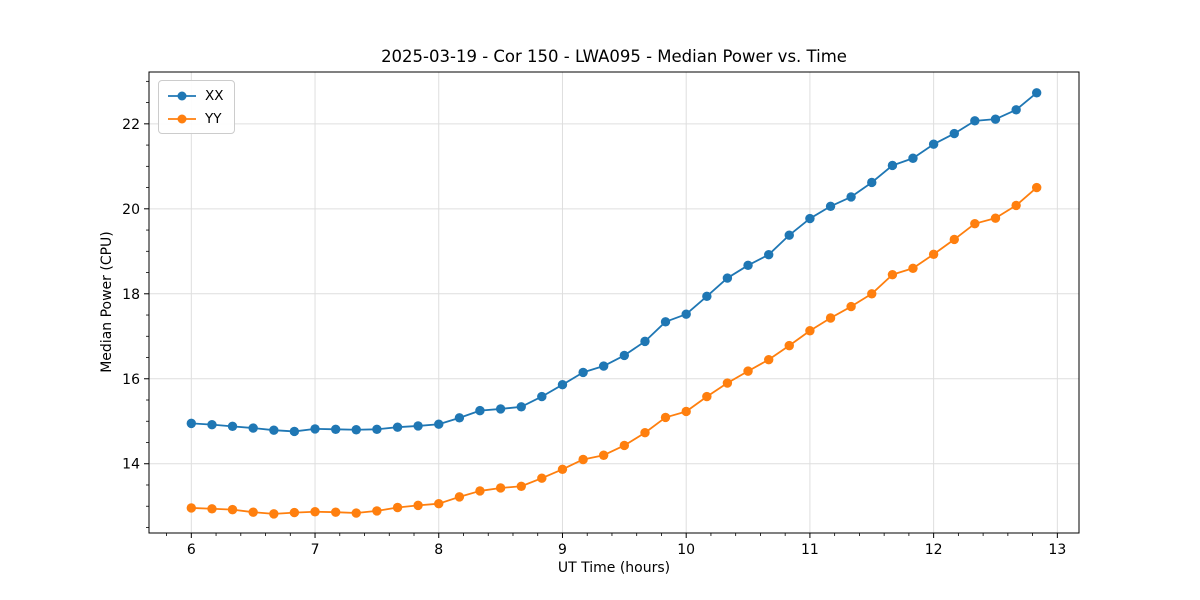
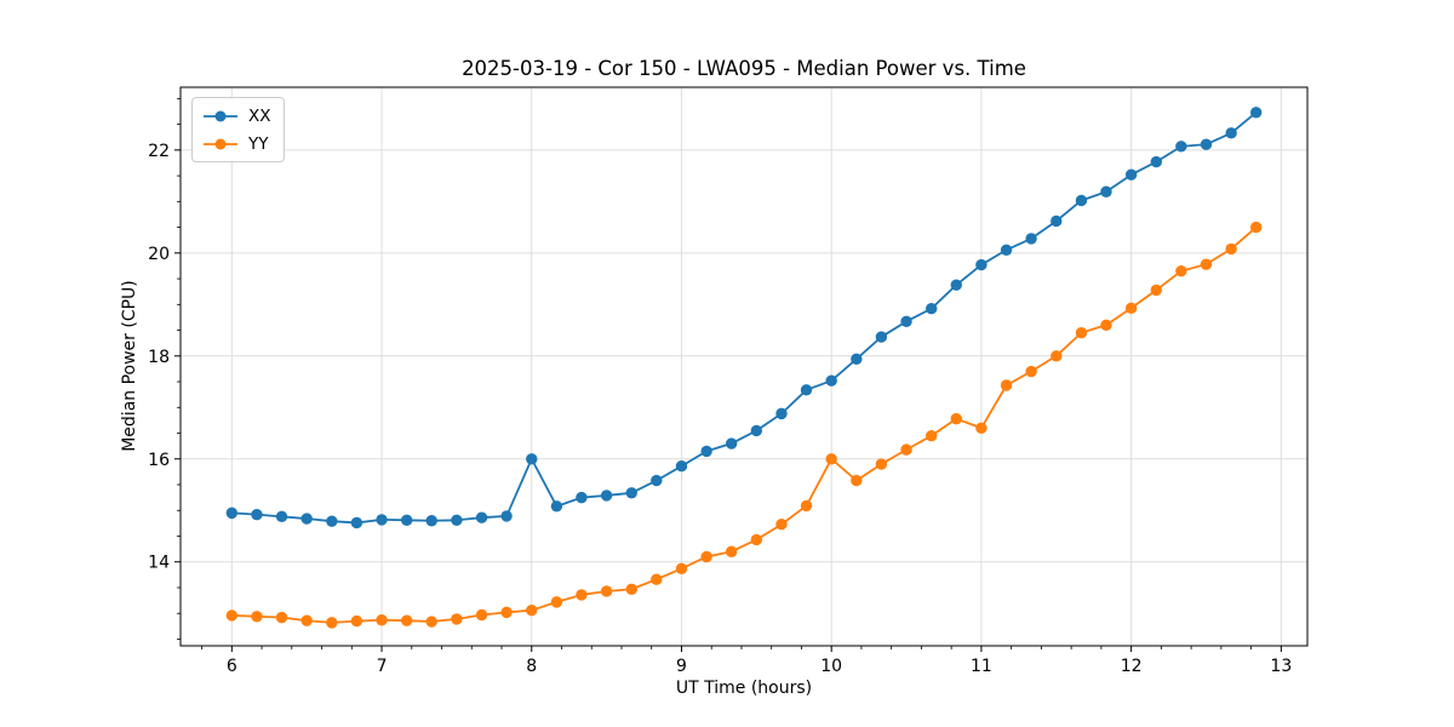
XX/8: 14.9 -> 16.0
YY/10: 15.2 -> 16.0
YY/11: 17.1 -> 16.6
